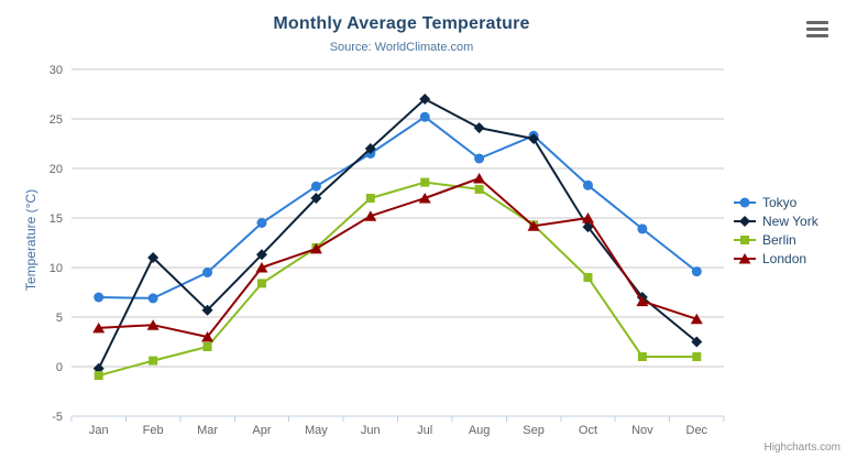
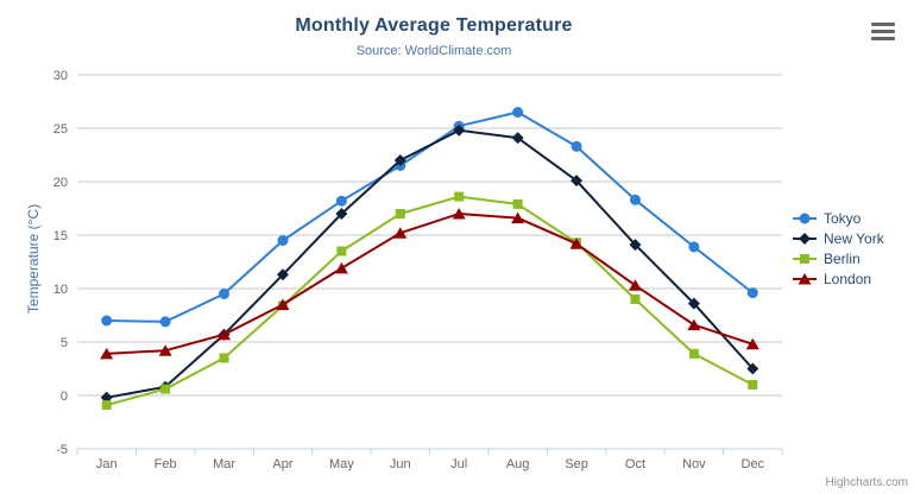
New York/Feb: 11 -> 1
Berlin/Mar: 2 -> 4
London/Mar: 3 -> 6
London/Apr: 10 -> 8
Berlin/May: 12 -> 14
New York/Jul: 27 -> 25
Tokyo/Aug: 21 -> 26
London/Aug: 19 -> 17
New York/Sep: 23 -> 20
London/Oct: 15 -> 10
New York/Nov: 7 -> 9
Berlin/Nov: 1 -> 4
